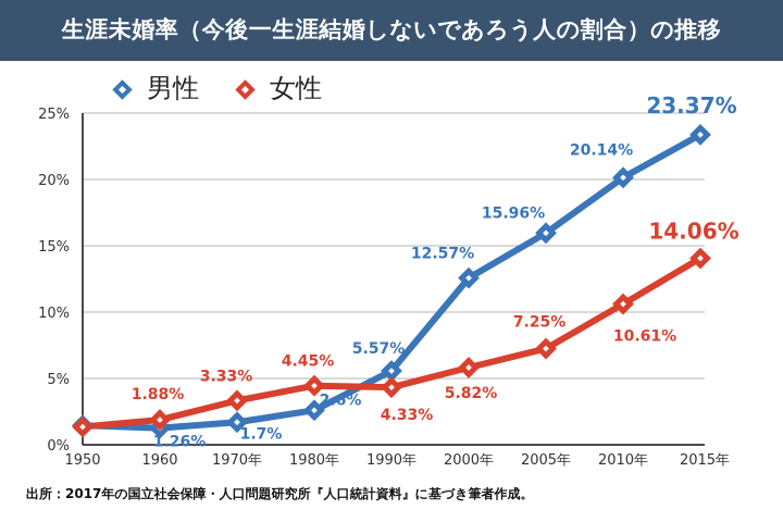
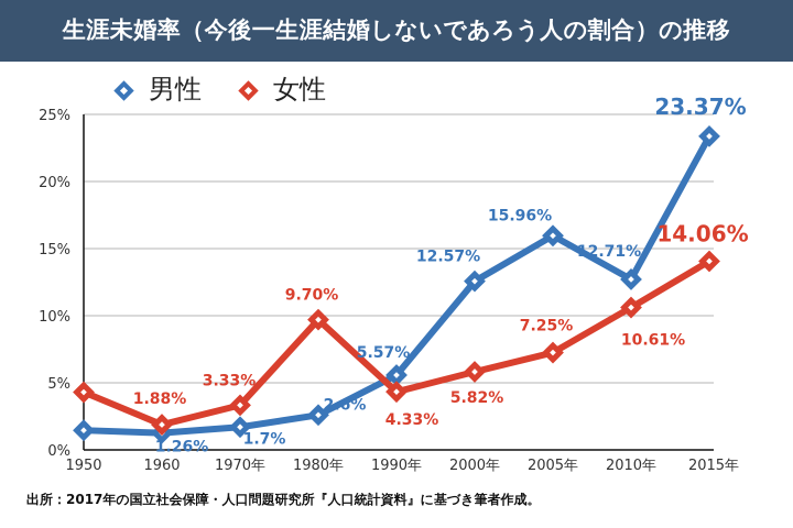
女性/1950: 1.4% -> 4.3%
女性/1980年: 4.45% -> 9.70%
男性/2010年: 20.14% -> 12.71%
